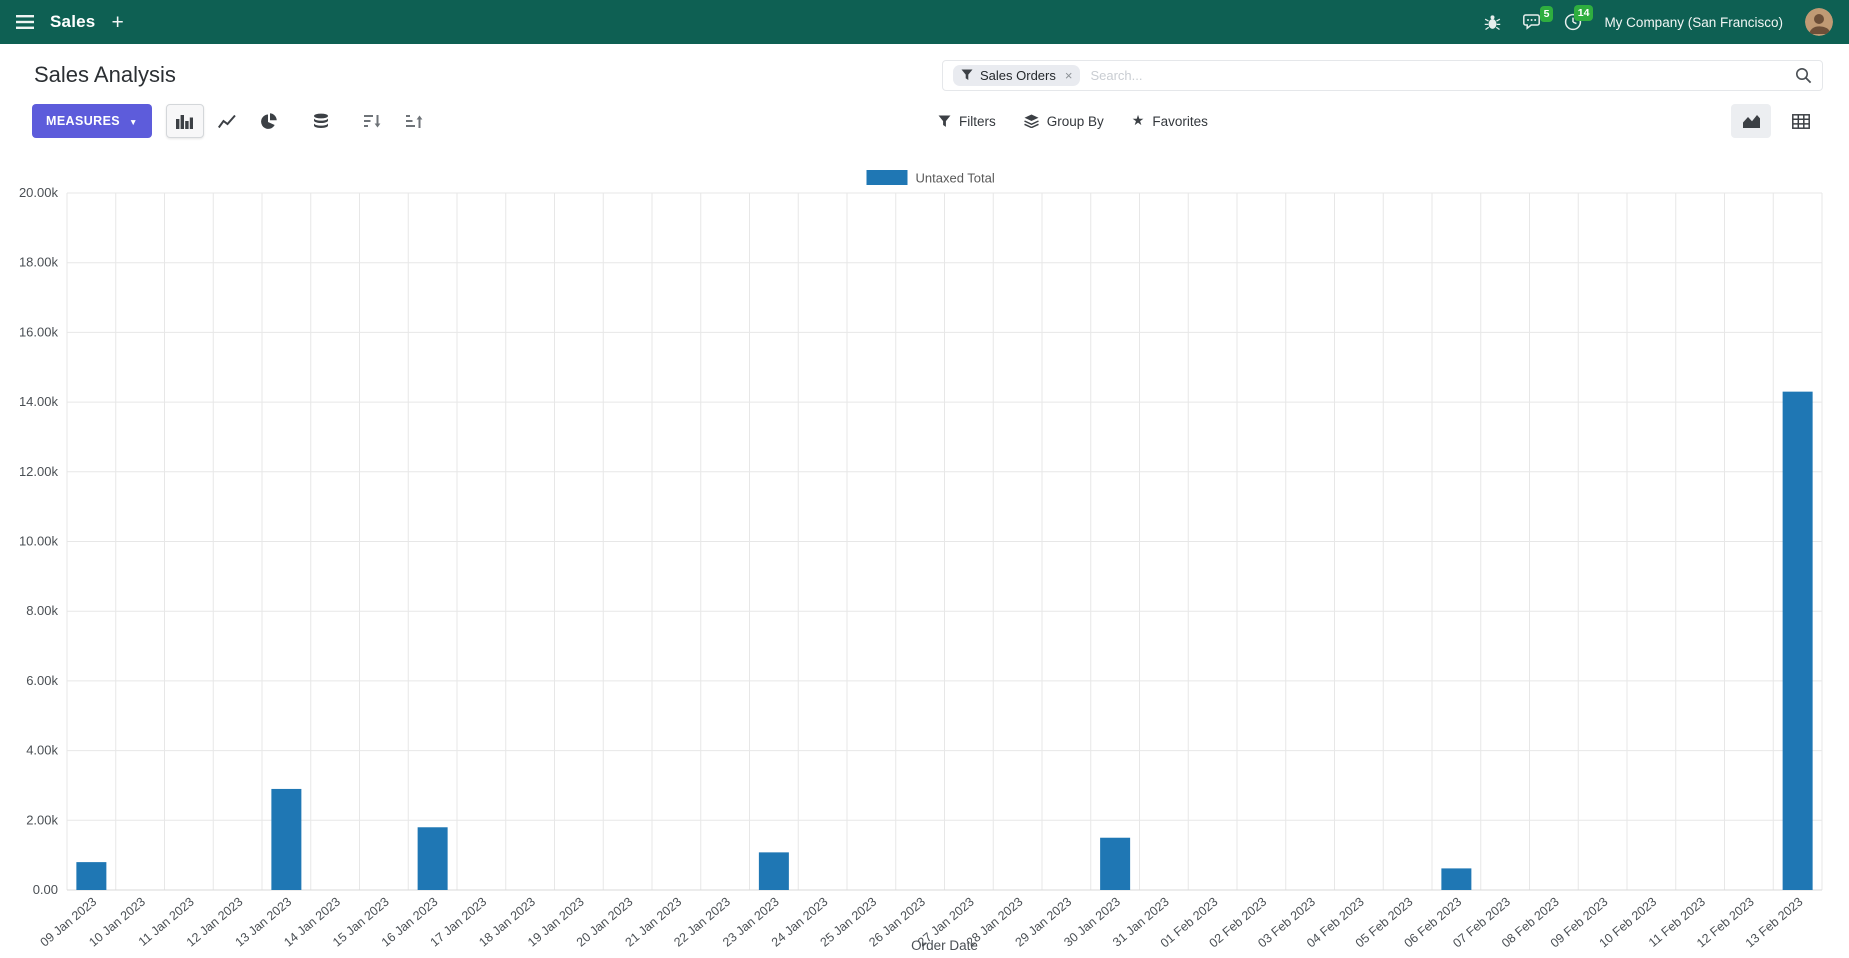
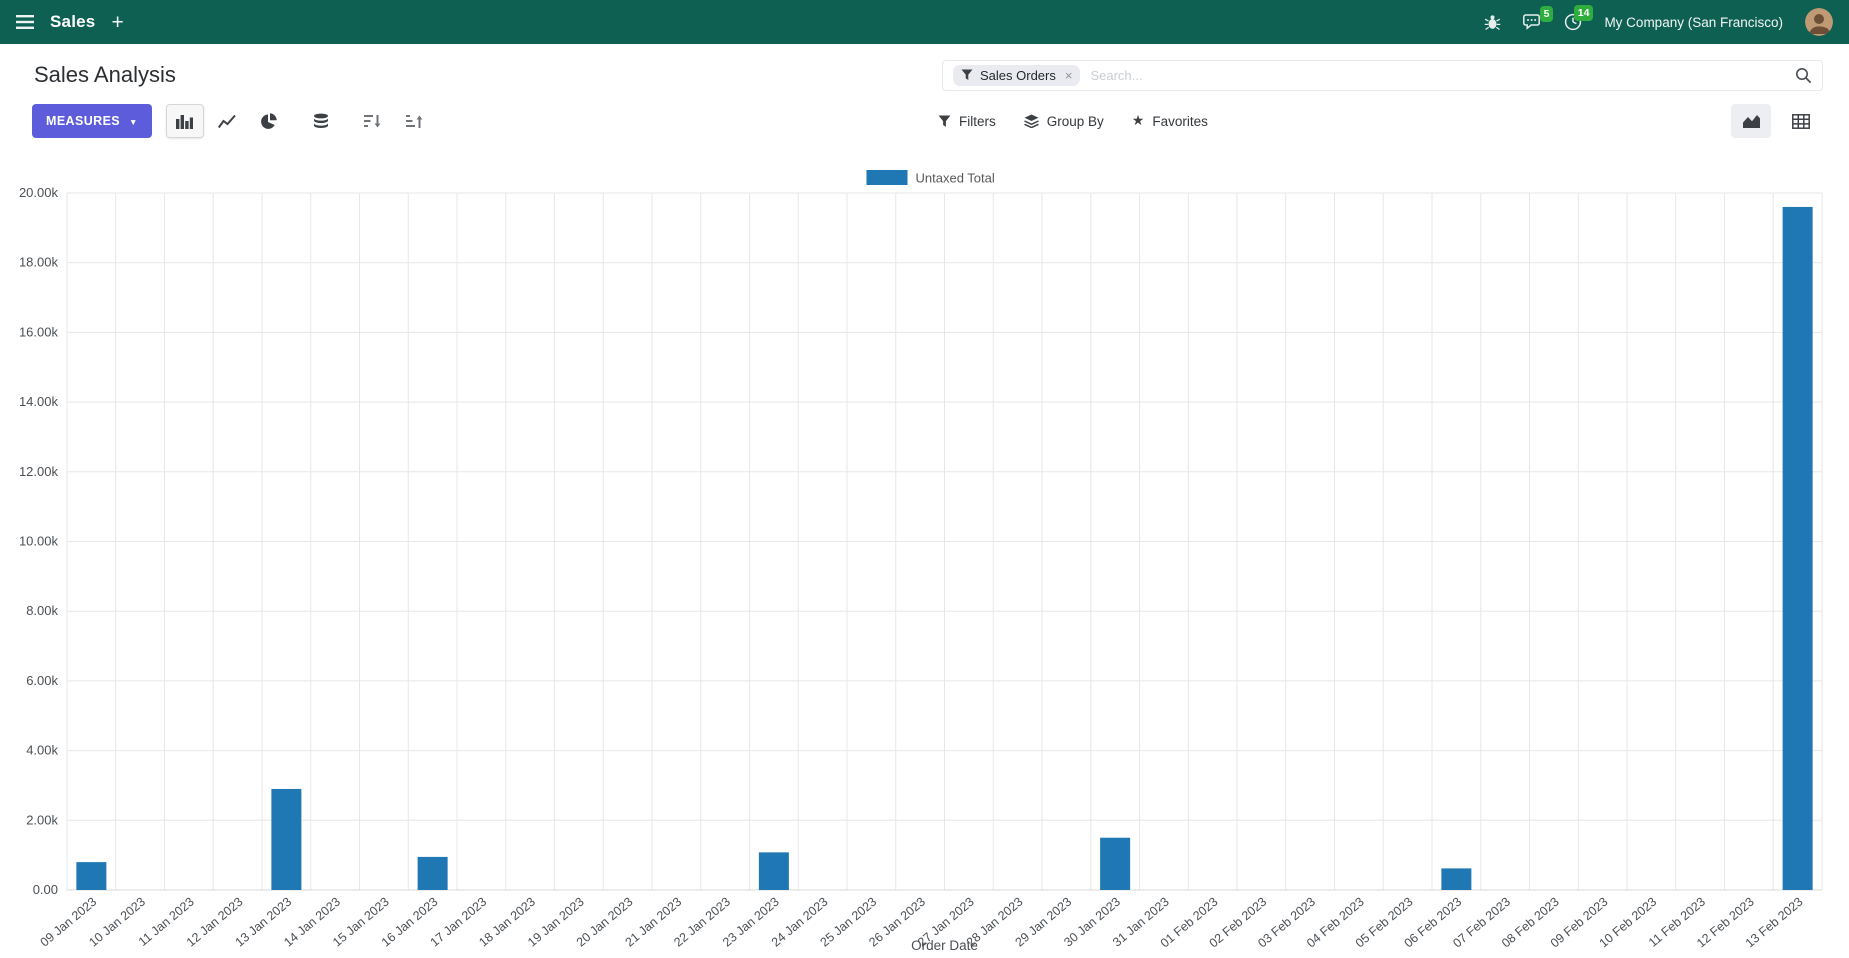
16 Jan 2023: 1.8k -> 1.0k
13 Feb 2023: 14.3k -> 19.6k
